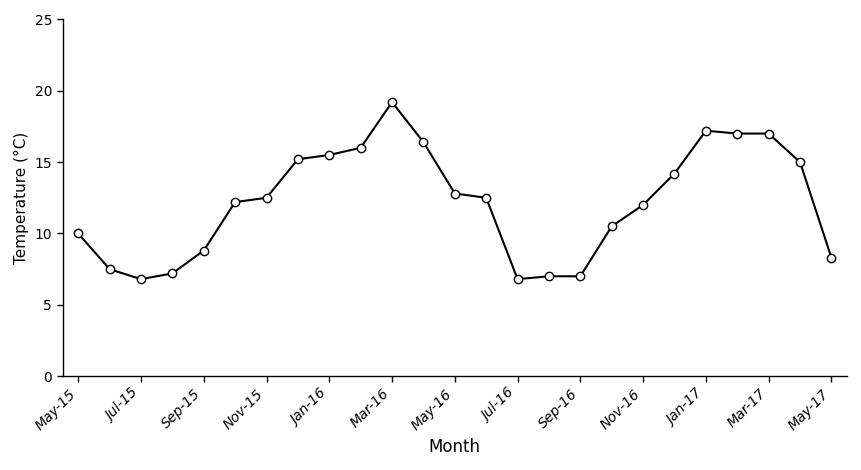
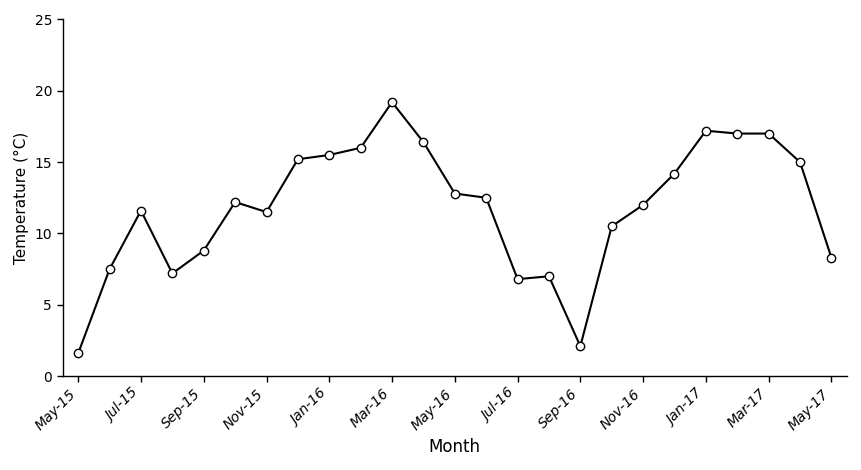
May-15: 10.0 -> 1.6
Jul-15: 6.8 -> 11.6
Nov-15: 12.5 -> 11.5
Sep-16: 7.0 -> 2.1
